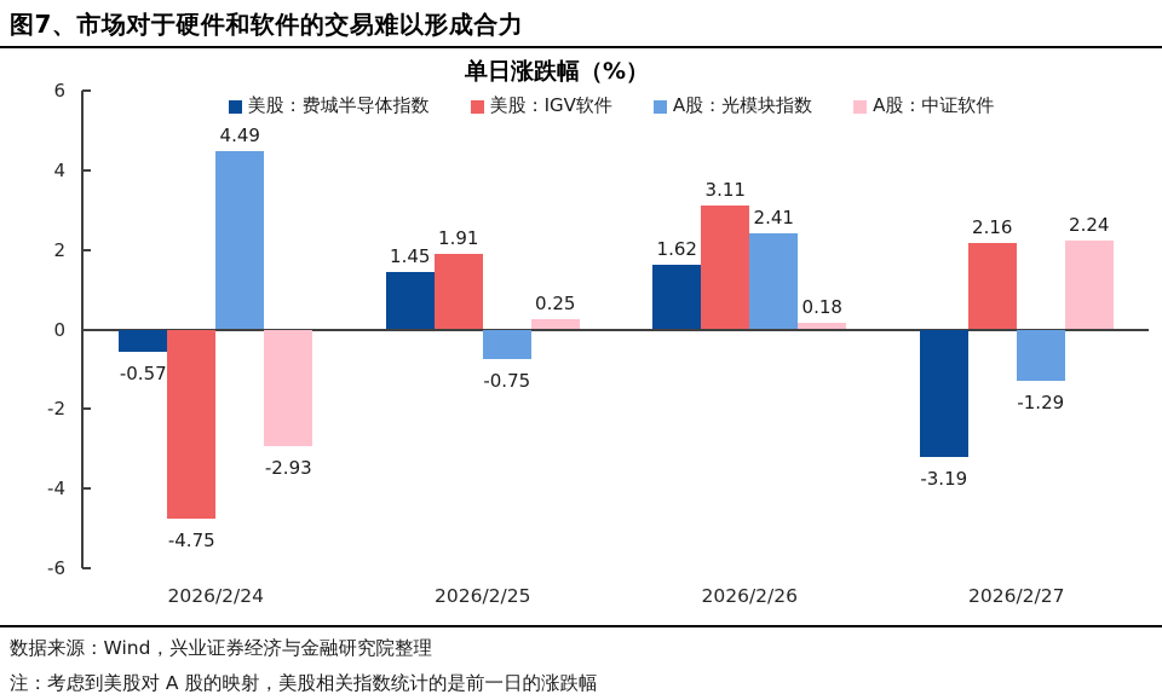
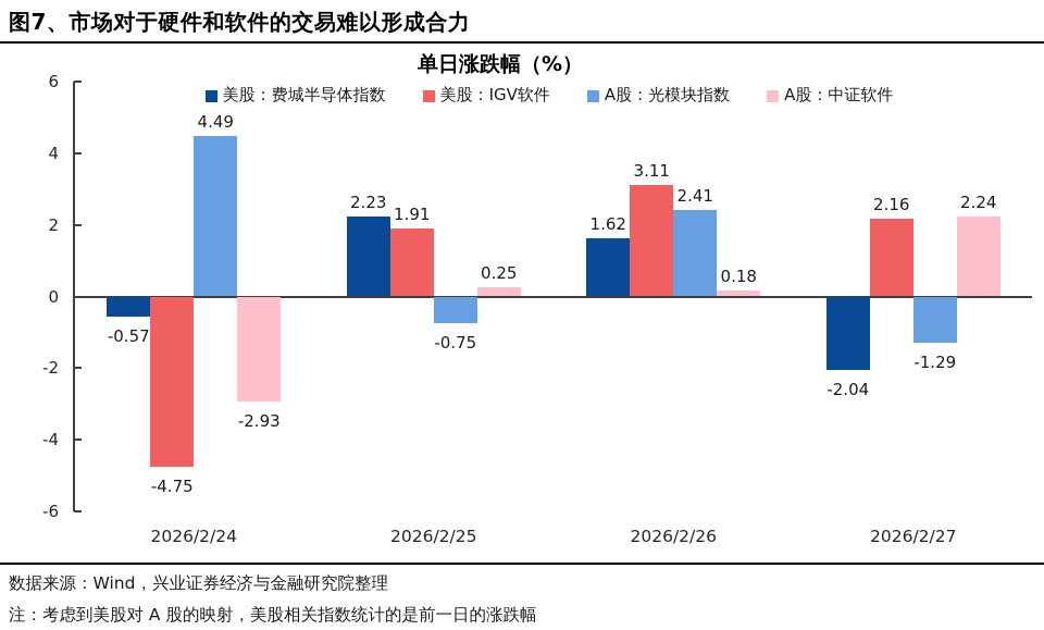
美股：费城半导体指数/2026/2/25: 1.45 -> 2.23
美股：费城半导体指数/2026/2/27: -3.19 -> -2.04
